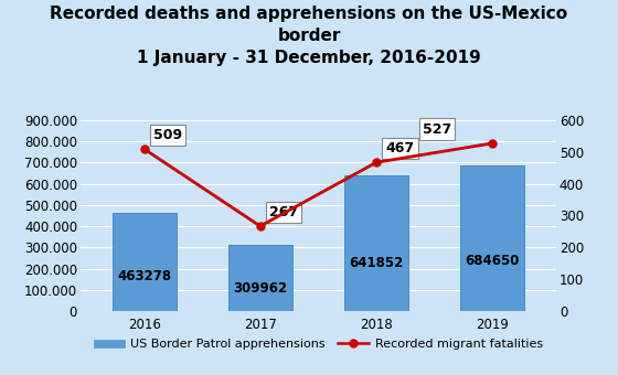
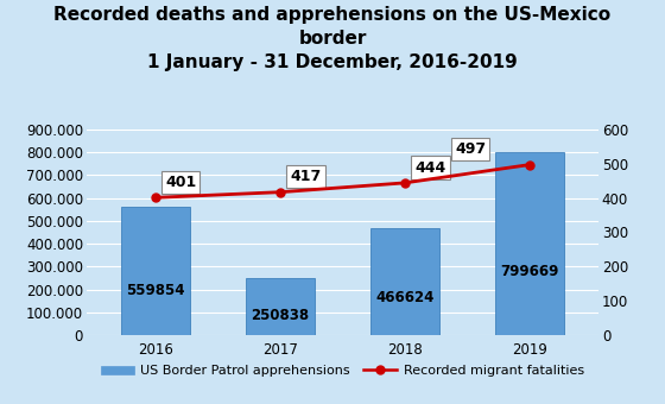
US Border Patrol apprehensions/2016: 463278 -> 559854
Recorded migrant fatalities/2016: 509 -> 401
US Border Patrol apprehensions/2017: 309962 -> 250838
Recorded migrant fatalities/2017: 267 -> 417
US Border Patrol apprehensions/2018: 641852 -> 466624
Recorded migrant fatalities/2018: 467 -> 444
US Border Patrol apprehensions/2019: 684650 -> 799669
Recorded migrant fatalities/2019: 527 -> 497
